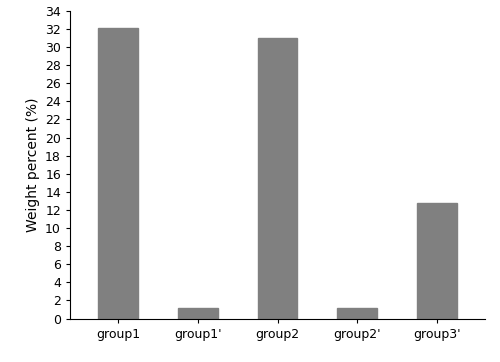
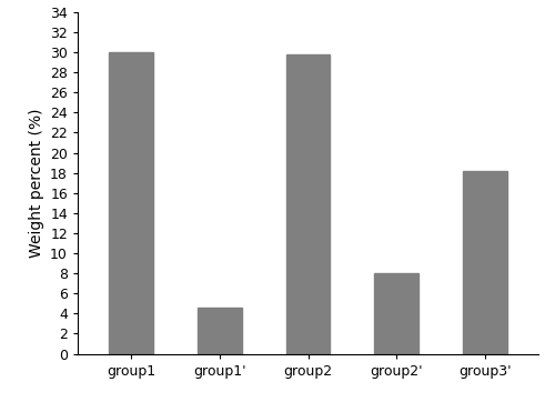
group1: 32.1 -> 30.0
group1': 1.2 -> 4.6
group2: 31.0 -> 29.8
group2': 1.2 -> 8.0
group3': 12.8 -> 18.2
